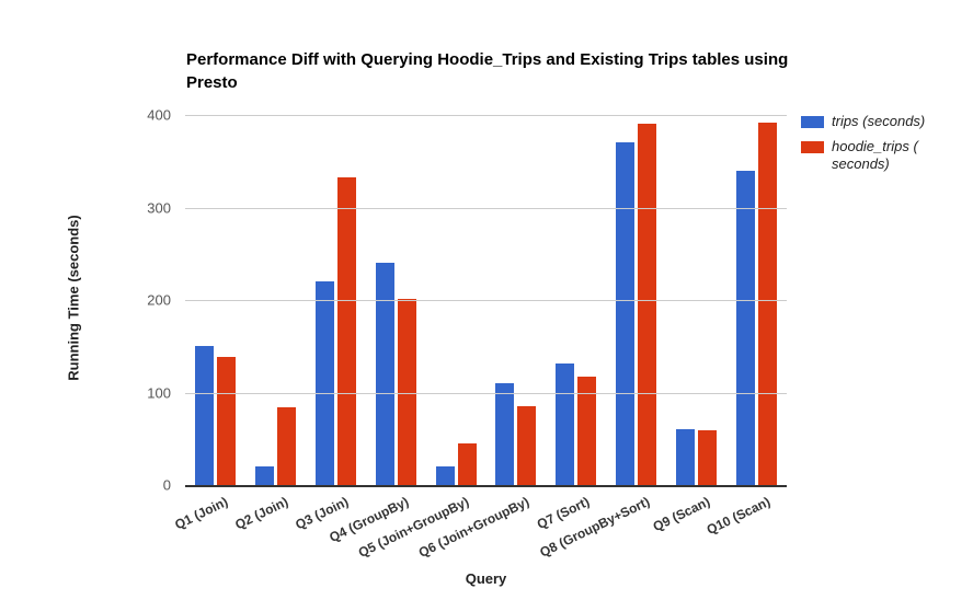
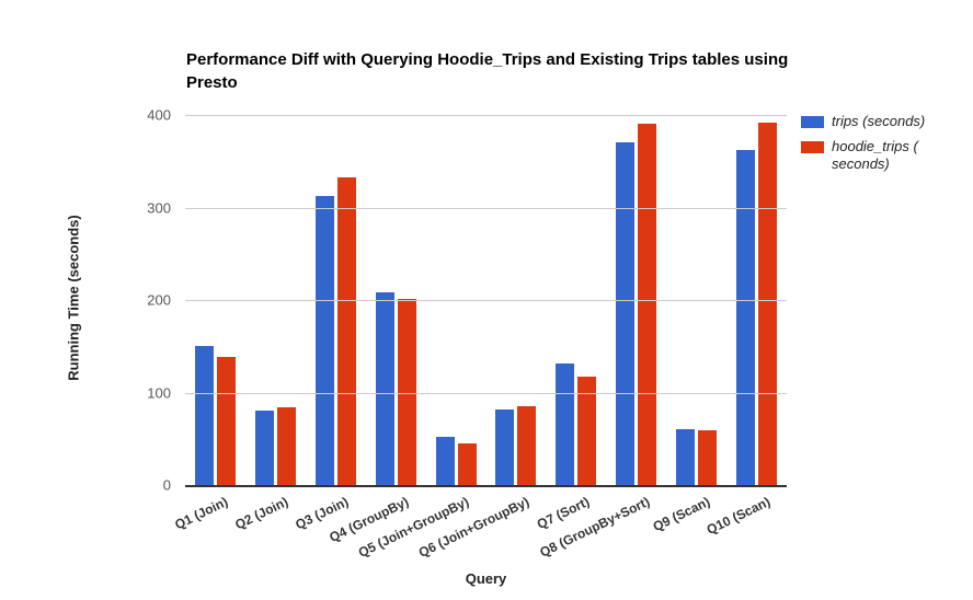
trips (seconds)/Q2 (Join): 20 -> 80
trips (seconds)/Q3 (Join): 220 -> 310
trips (seconds)/Q4 (GroupBy): 240 -> 210
trips (seconds)/Q5 (Join+GroupBy): 20 -> 50
trips (seconds)/Q6 (Join+GroupBy): 110 -> 80
trips (seconds)/Q10 (Scan): 340 -> 360
